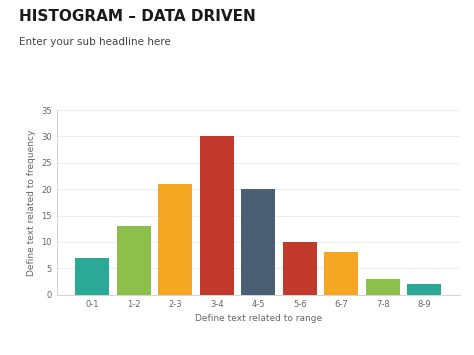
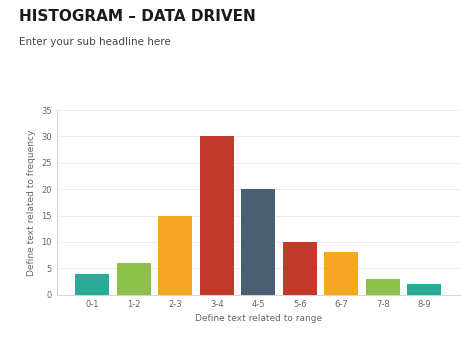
0-1: 7 -> 4
1-2: 13 -> 6
2-3: 21 -> 15
